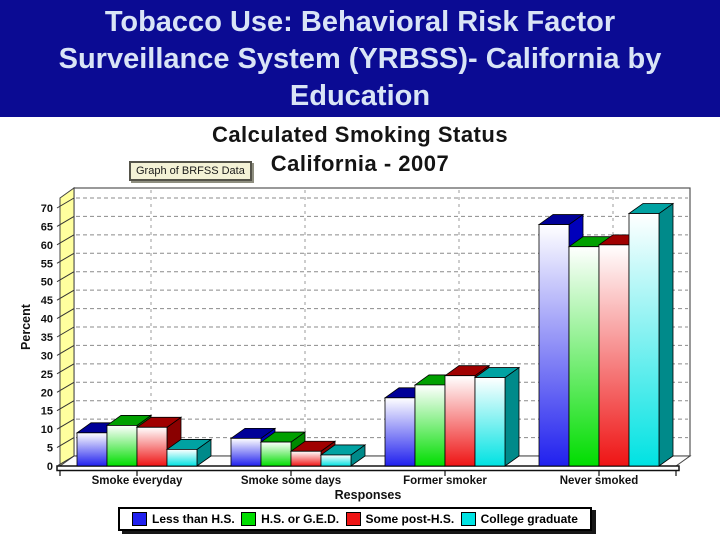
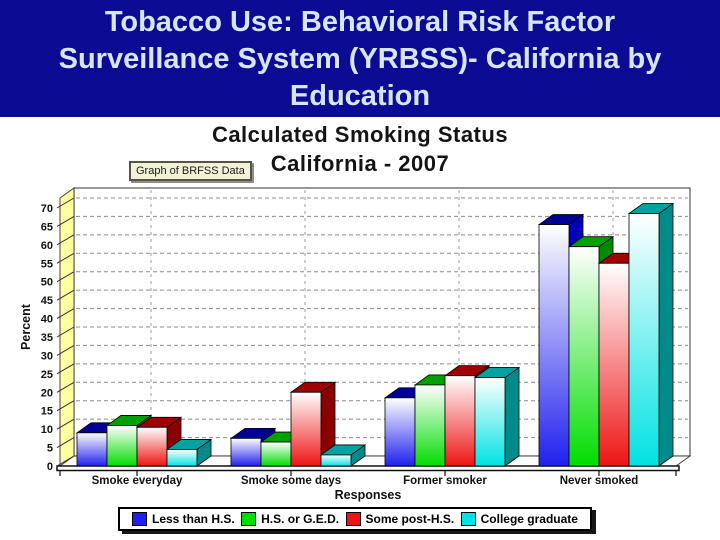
Some post-H.S./Smoke some days: 4 -> 20
Some post-H.S./Never smoked: 60 -> 55
